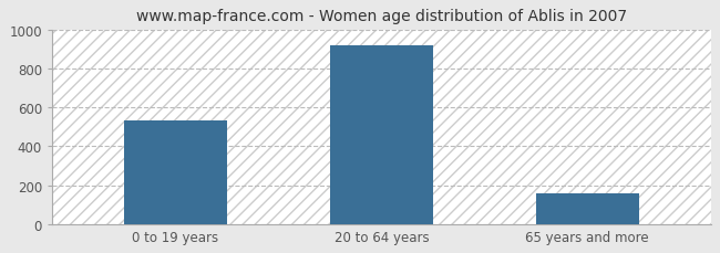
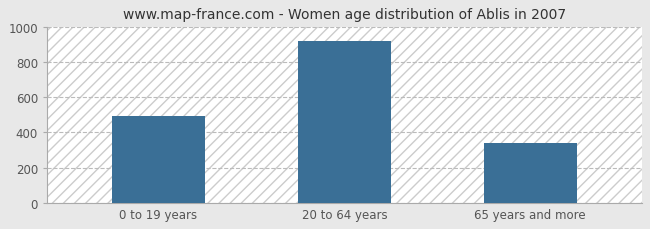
0 to 19 years: 540 -> 490
65 years and more: 160 -> 340
